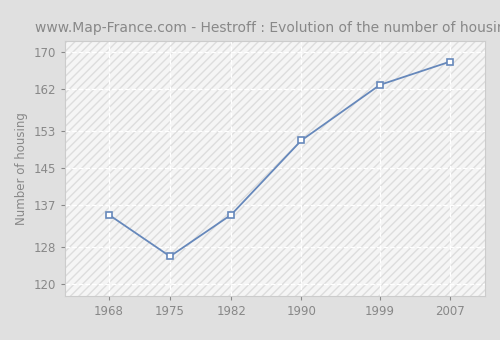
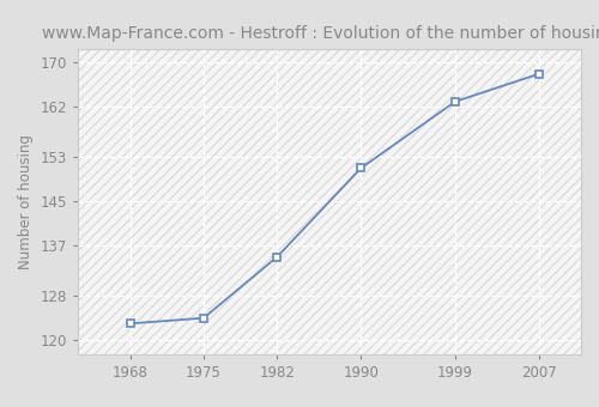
1968: 135 -> 123
1975: 126 -> 124
